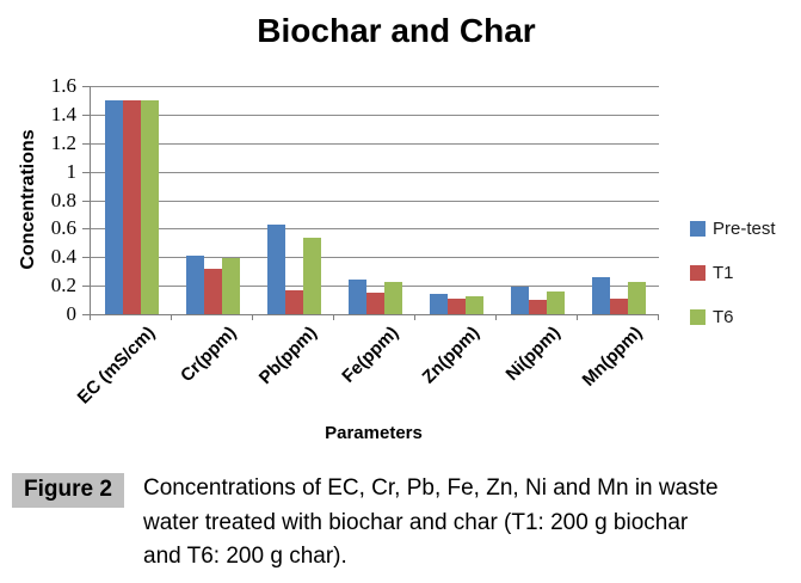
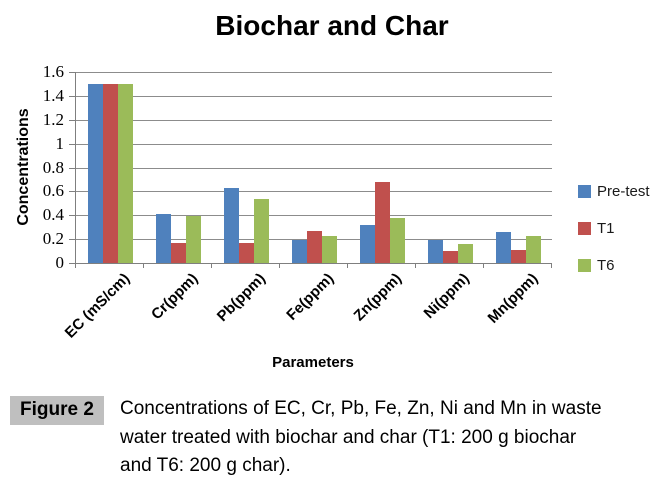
T1/Cr(ppm): 0.32 -> 0.17
Pre-test/Fe(ppm): 0.24 -> 0.19
T1/Fe(ppm): 0.15 -> 0.27
Pre-test/Zn(ppm): 0.14 -> 0.32
T1/Zn(ppm): 0.11 -> 0.68
T6/Zn(ppm): 0.13 -> 0.38
